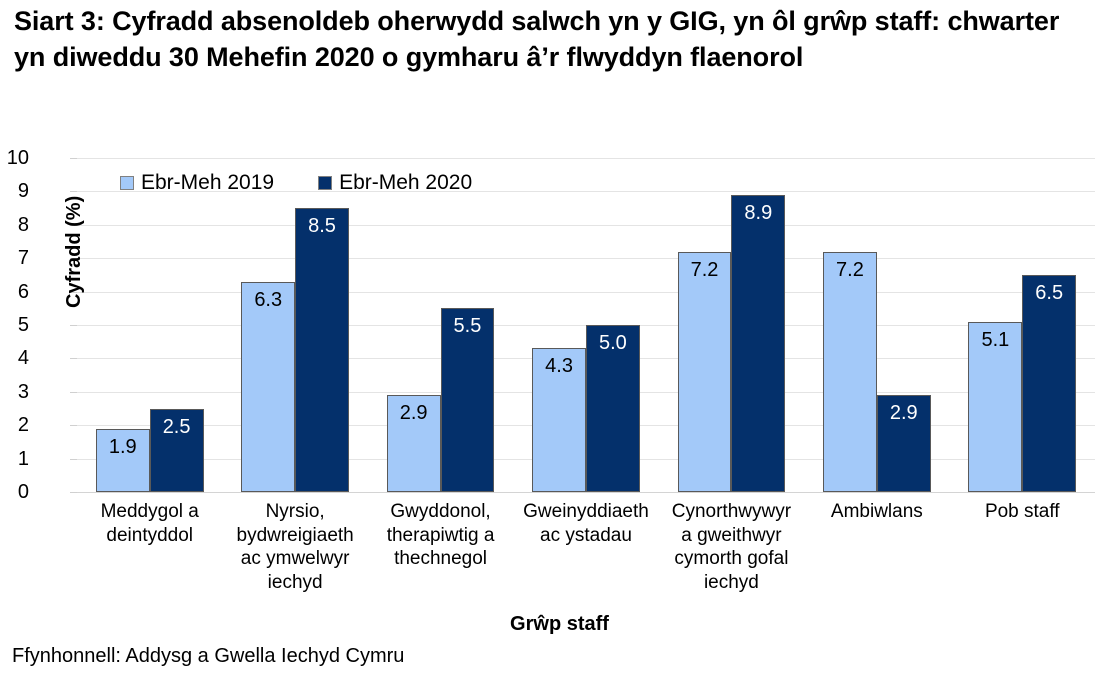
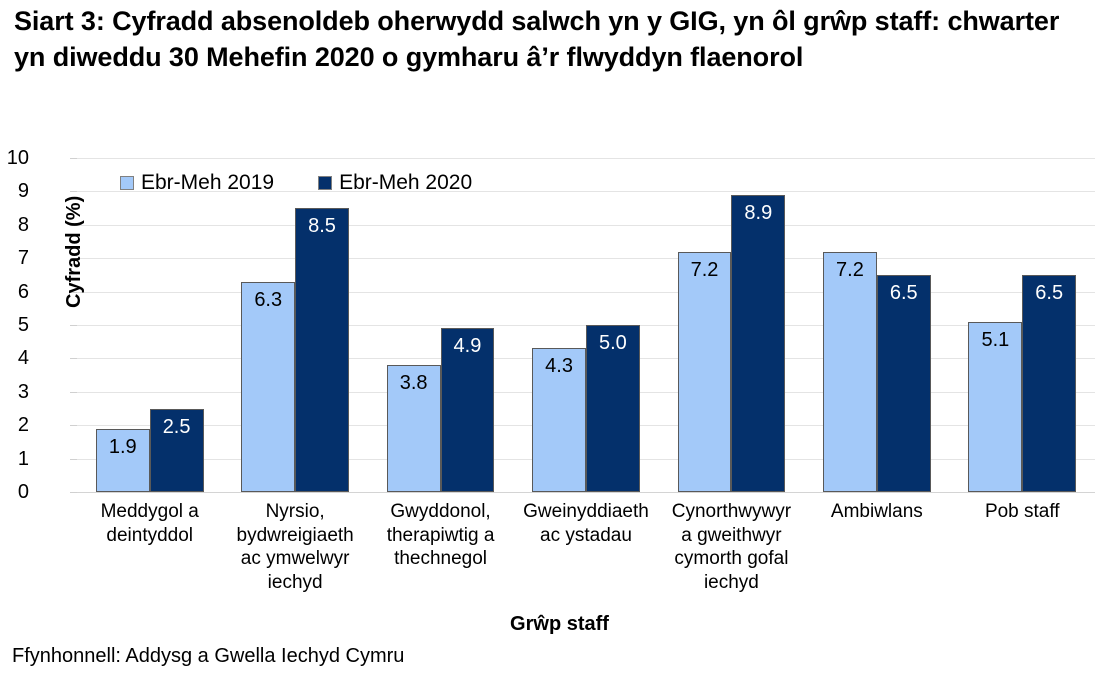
Ebr-Meh 2019/Gwyddonol, therapiwtig a thechnegol: 2.9 -> 3.8
Ebr-Meh 2020/Gwyddonol, therapiwtig a thechnegol: 5.5 -> 4.9
Ebr-Meh 2020/Ambiwlans: 2.9 -> 6.5
